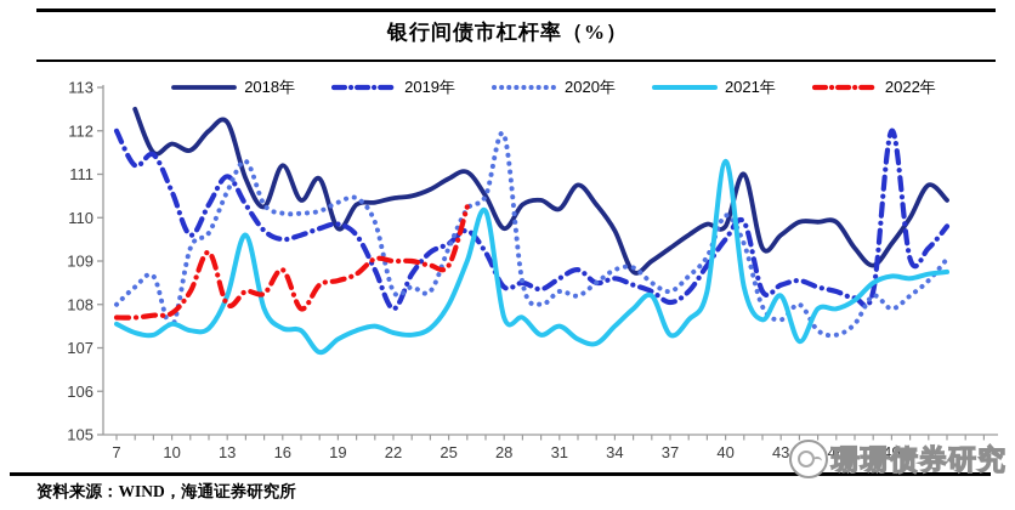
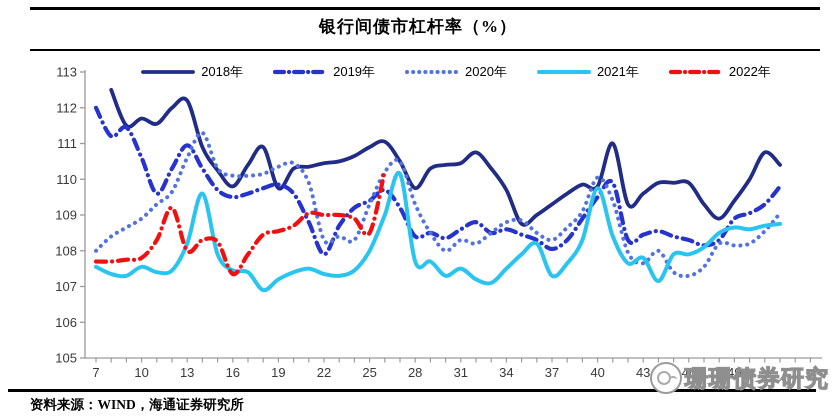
2020年/10: 107.5 -> 108.9
2018年/16: 111.2 -> 109.8
2022年/16: 108.8 -> 107.3
2022年/25: 108.9 -> 108.5
2020年/28: 111.9 -> 109.3
2018年/31: 110.2 -> 110.5
2021年/40: 111.3 -> 109.8
2021年/43: 108.2 -> 107.8
2019年/49: 112.0 -> 108.9
2020年/49: 107.9 -> 108.2
